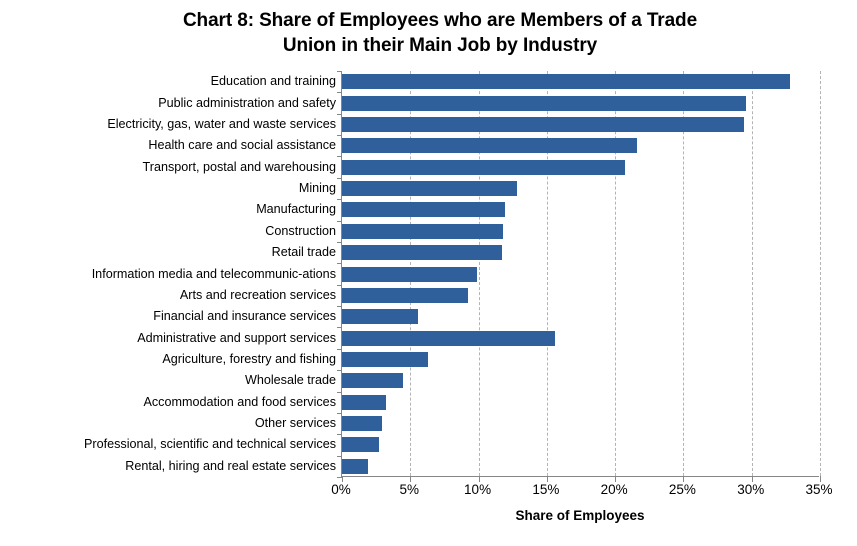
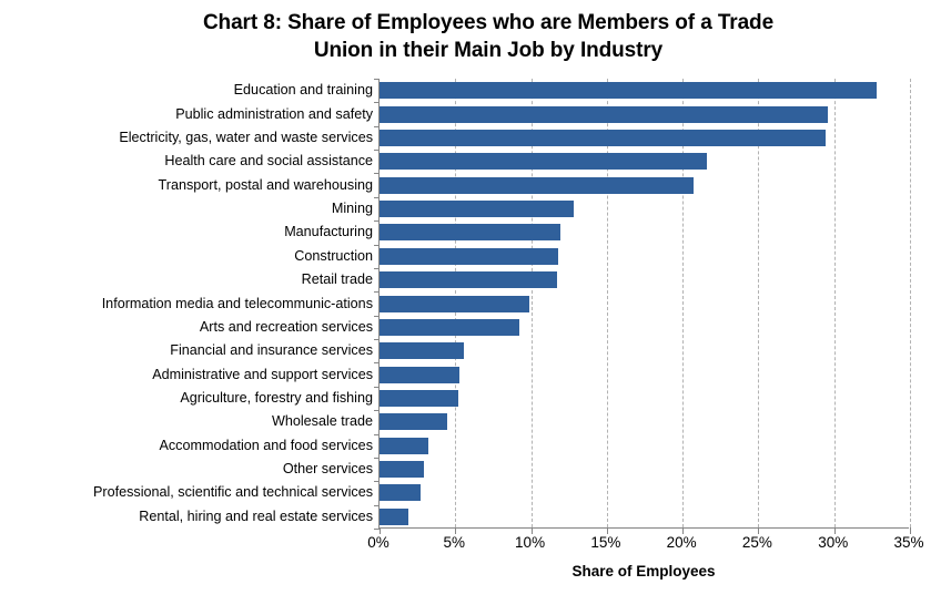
Administrative and support services: 15.6% -> 5.3%
Agriculture, forestry and fishing: 6.3% -> 5.2%
